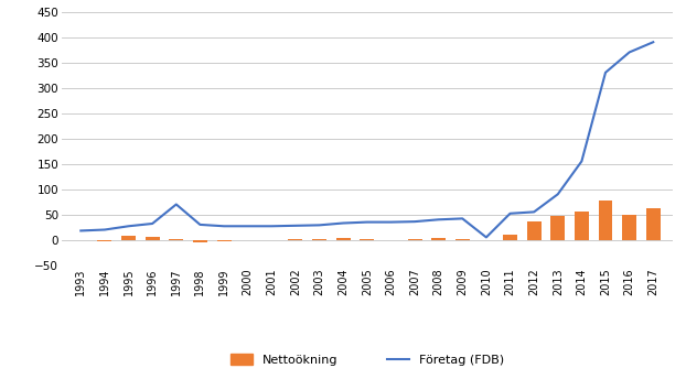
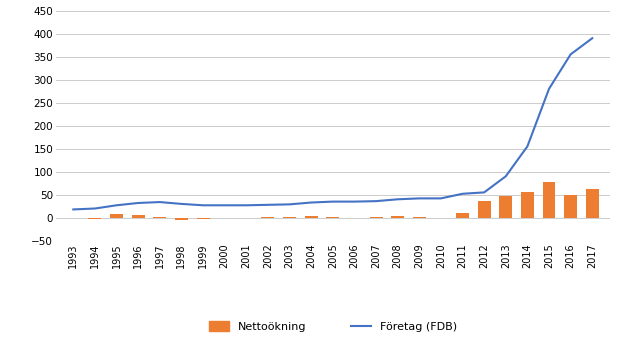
Företag (FDB)/1997: 70 -> 34
Företag (FDB)/2010: 5 -> 42
Företag (FDB)/2015: 330 -> 280
Företag (FDB)/2016: 370 -> 355
